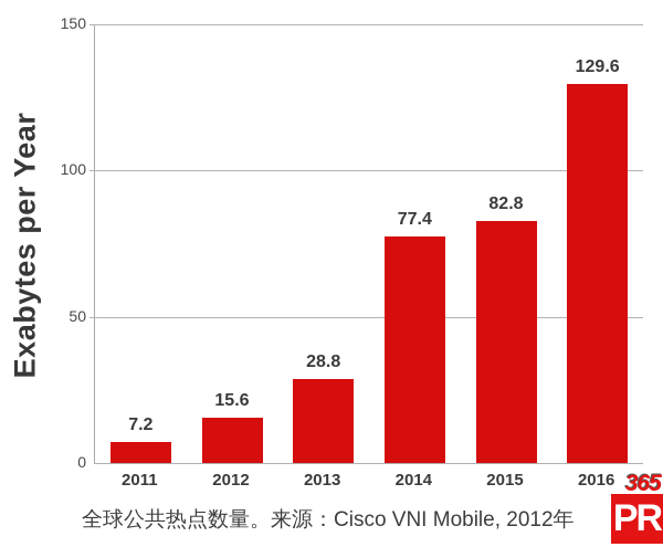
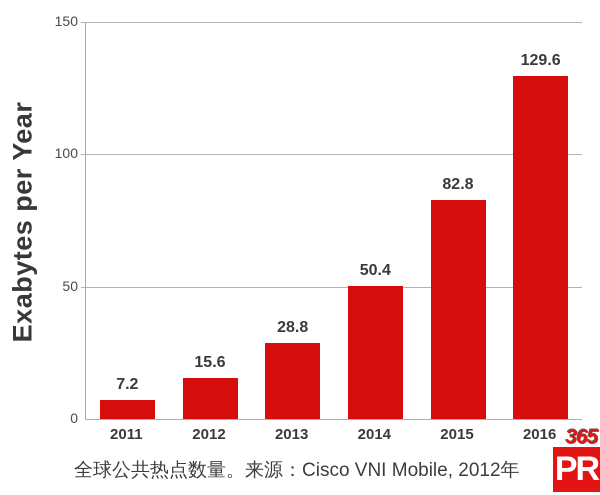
2014: 77.4 -> 50.4
